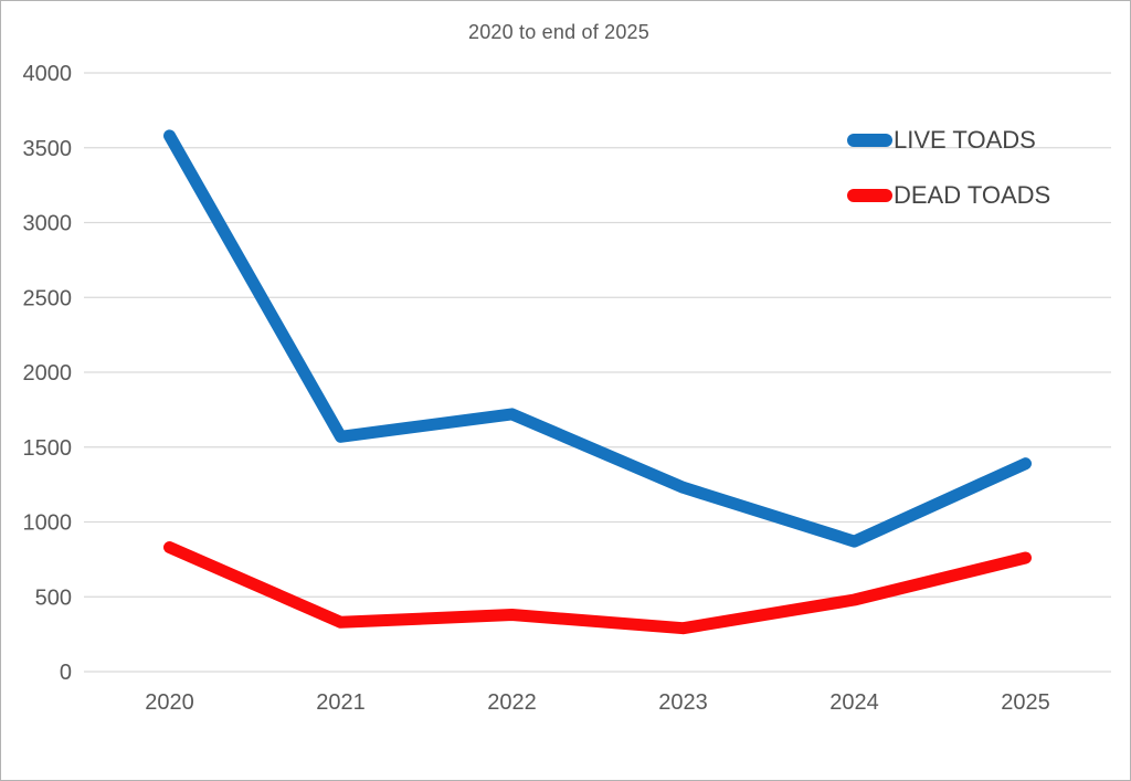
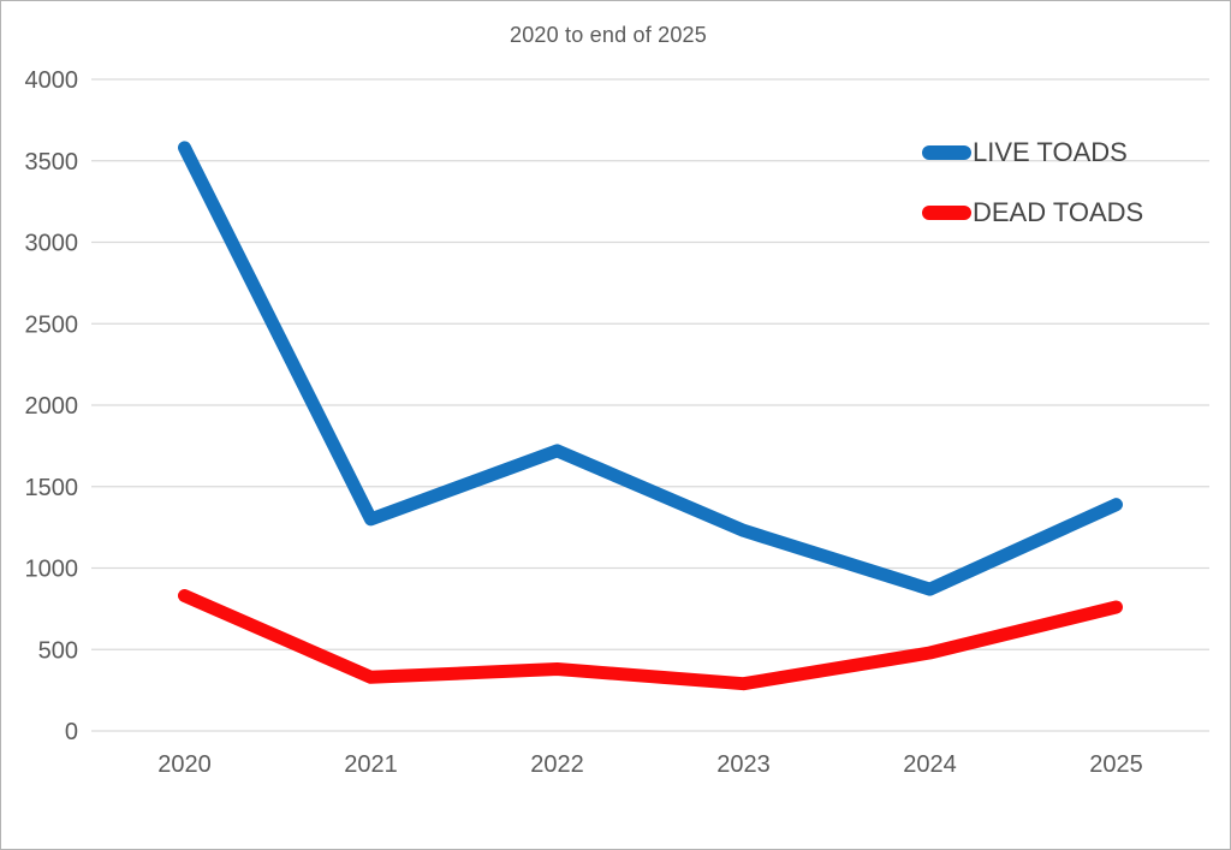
LIVE TOADS/2021: 1570 -> 1300
